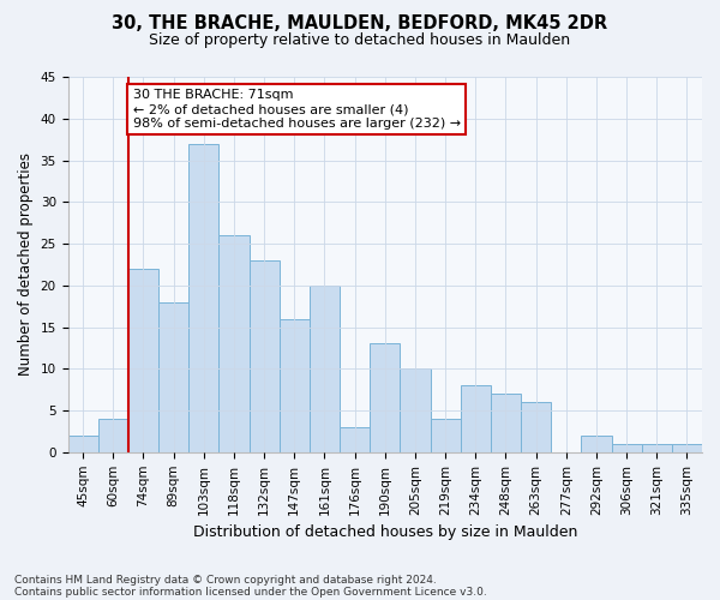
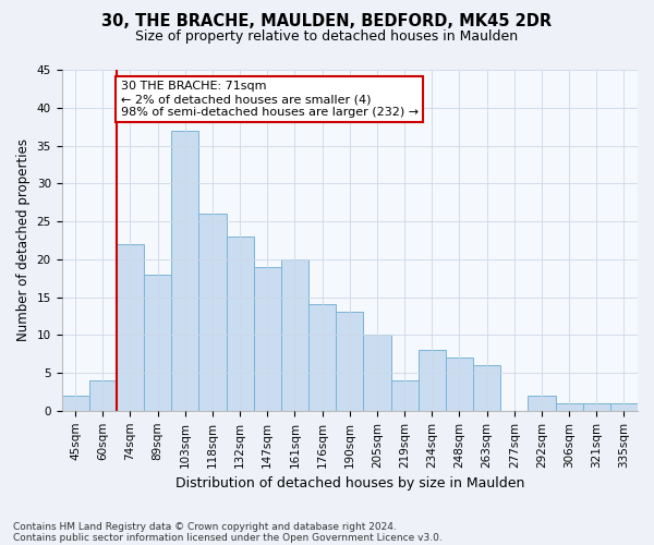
147sqm: 16 -> 19
176sqm: 3 -> 14
